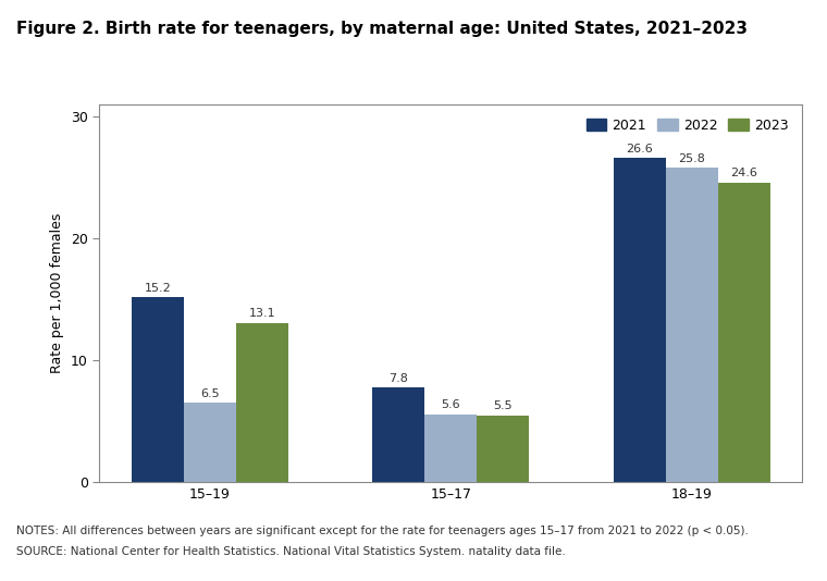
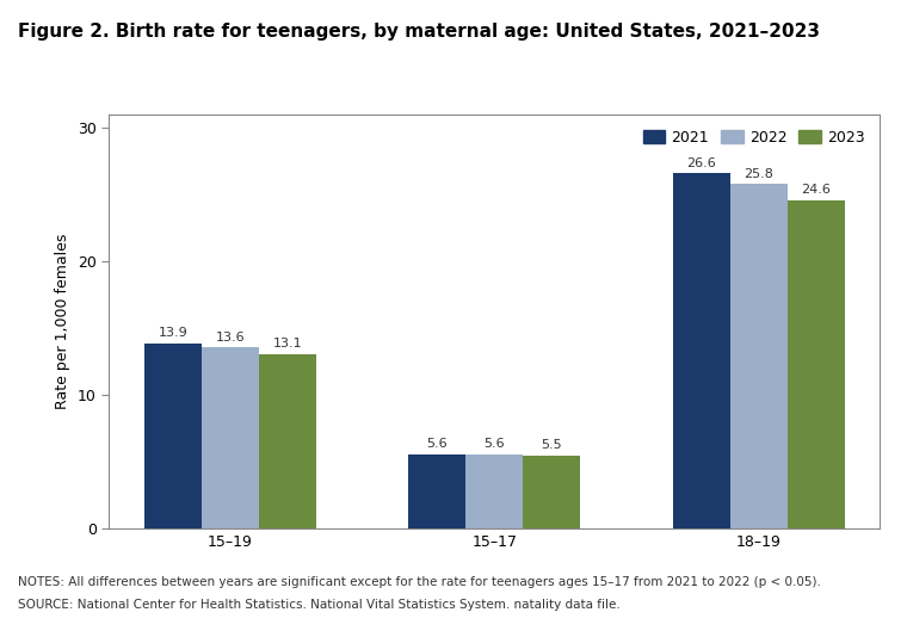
2021/15–19: 15.2 -> 13.9
2022/15–19: 6.5 -> 13.6
2021/15–17: 7.8 -> 5.6
